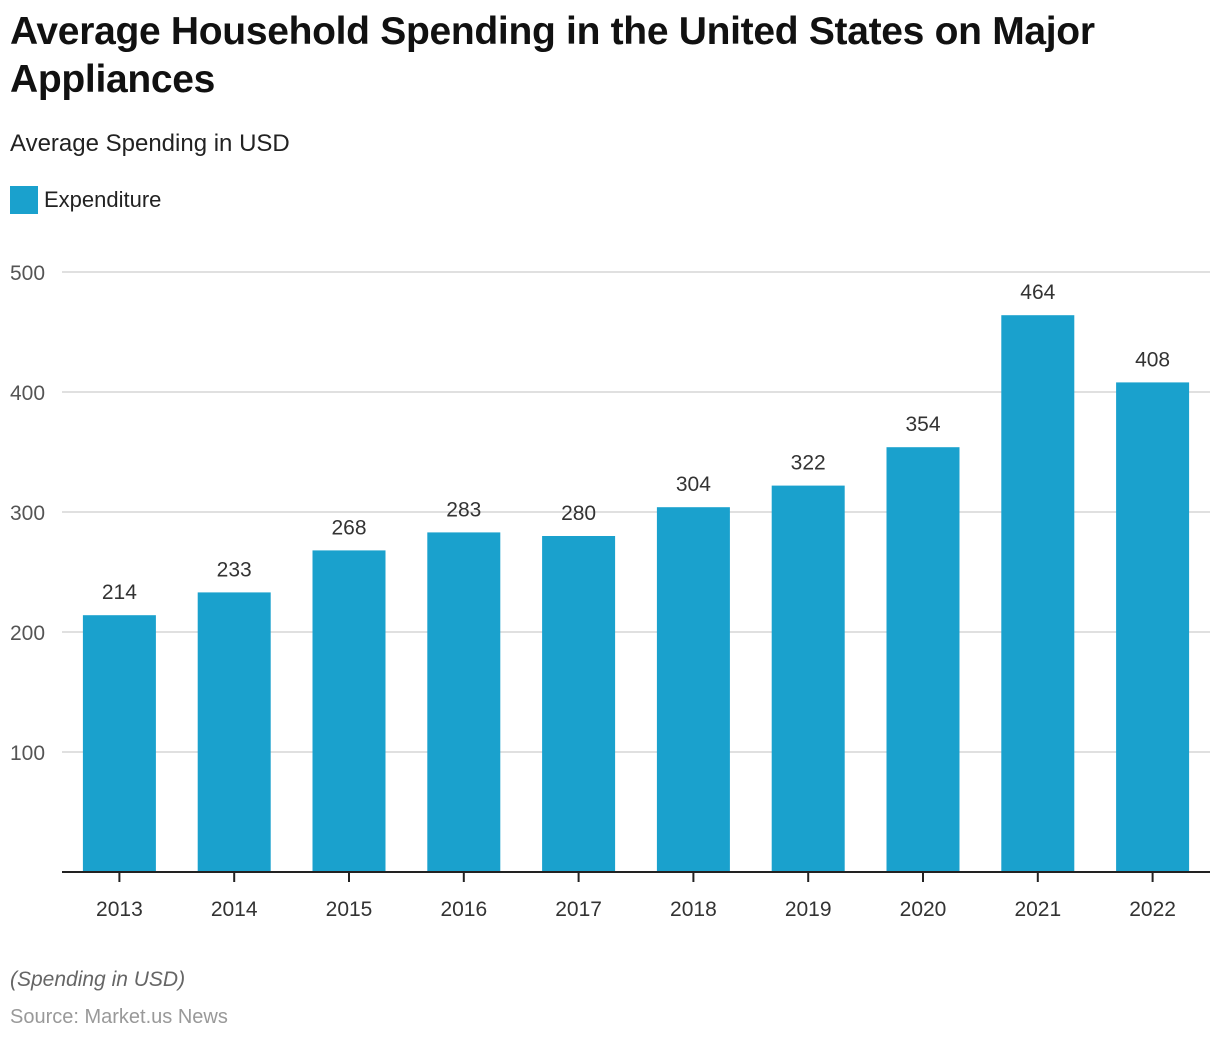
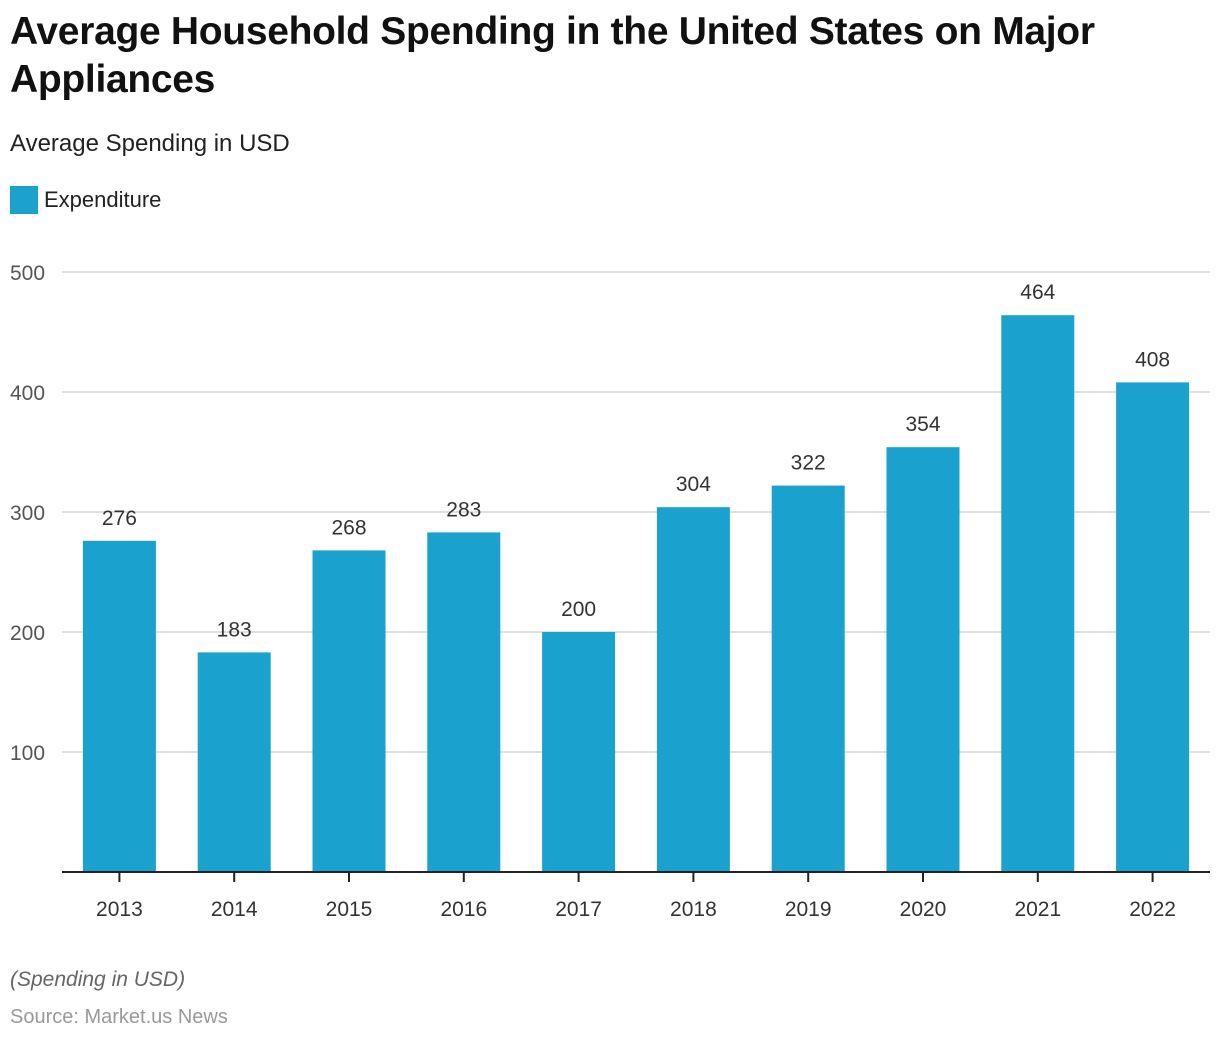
2013: 214 -> 276
2014: 233 -> 183
2017: 280 -> 200
